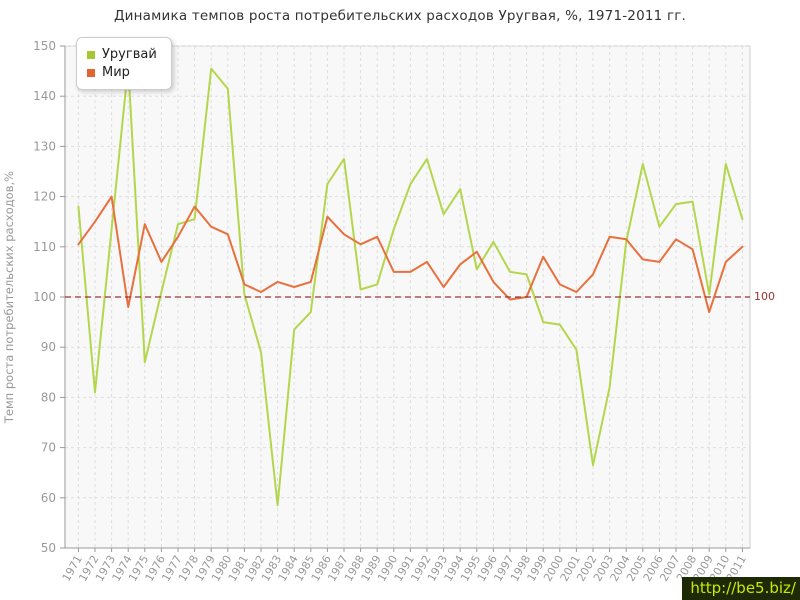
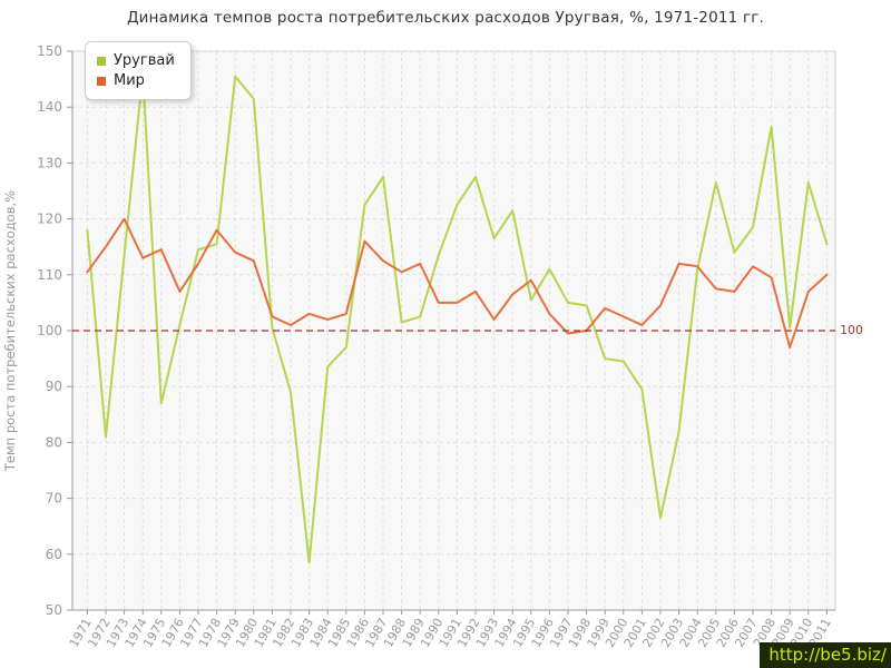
Мир/1974: 98 -> 113
Мир/1999: 108 -> 104
Уругвай/2008: 119 -> 136
